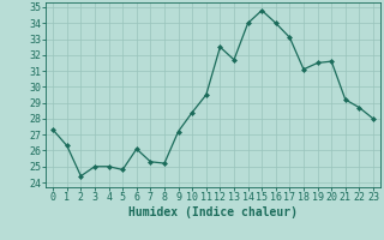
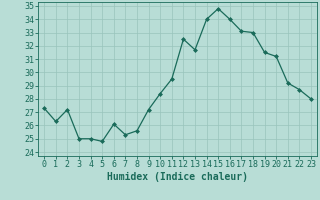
2: 24.4 -> 27.2
8: 25.2 -> 25.6
18: 31.1 -> 33.0
20: 31.6 -> 31.2
